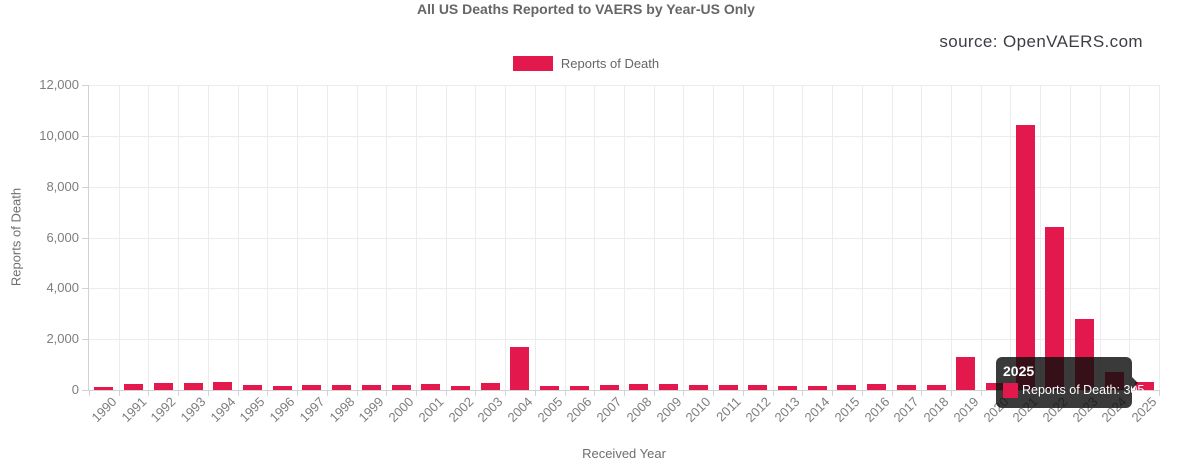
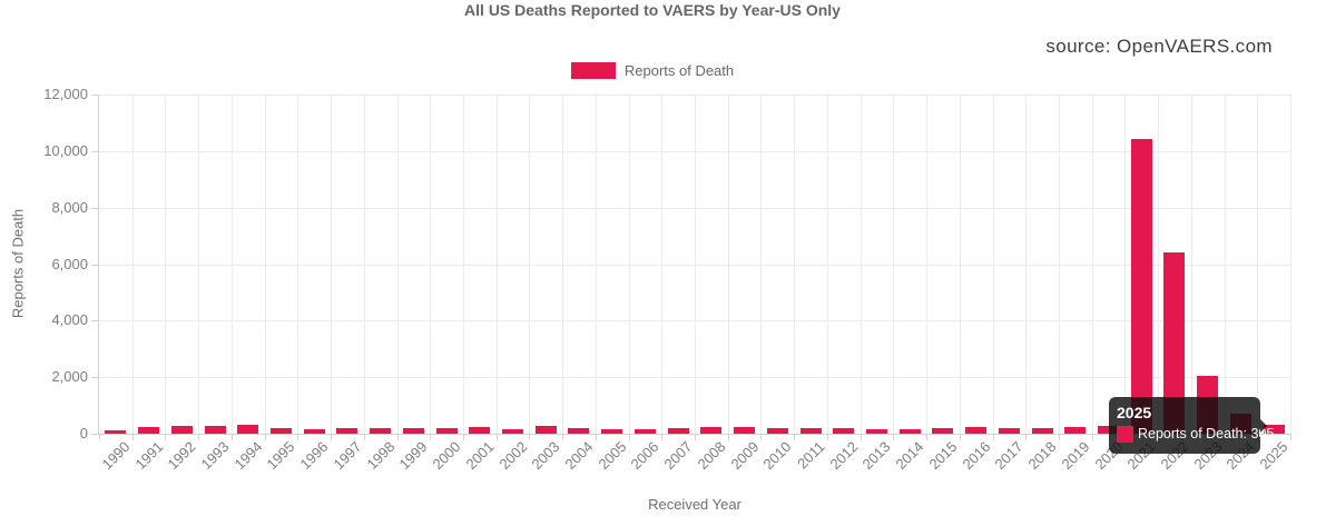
2004: 1700 -> 200
2019: 1300 -> 300
2023: 2800 -> 2000
